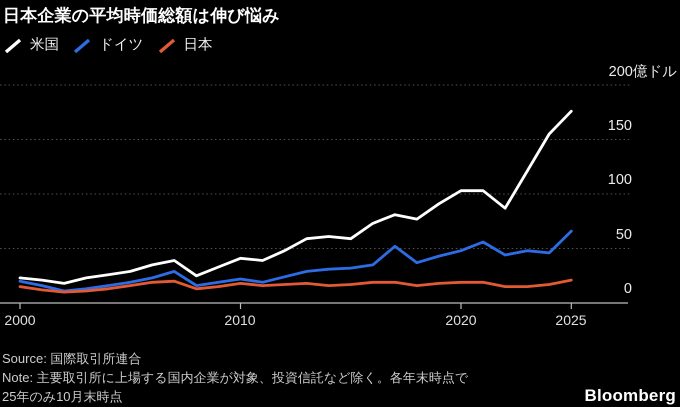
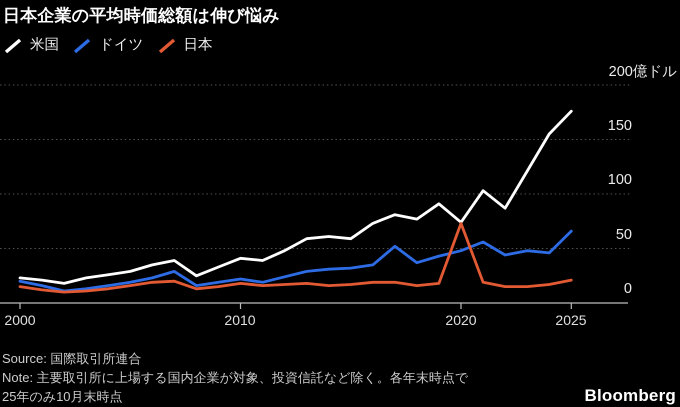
米国/2020: 103 -> 74
日本/2020: 19 -> 73
